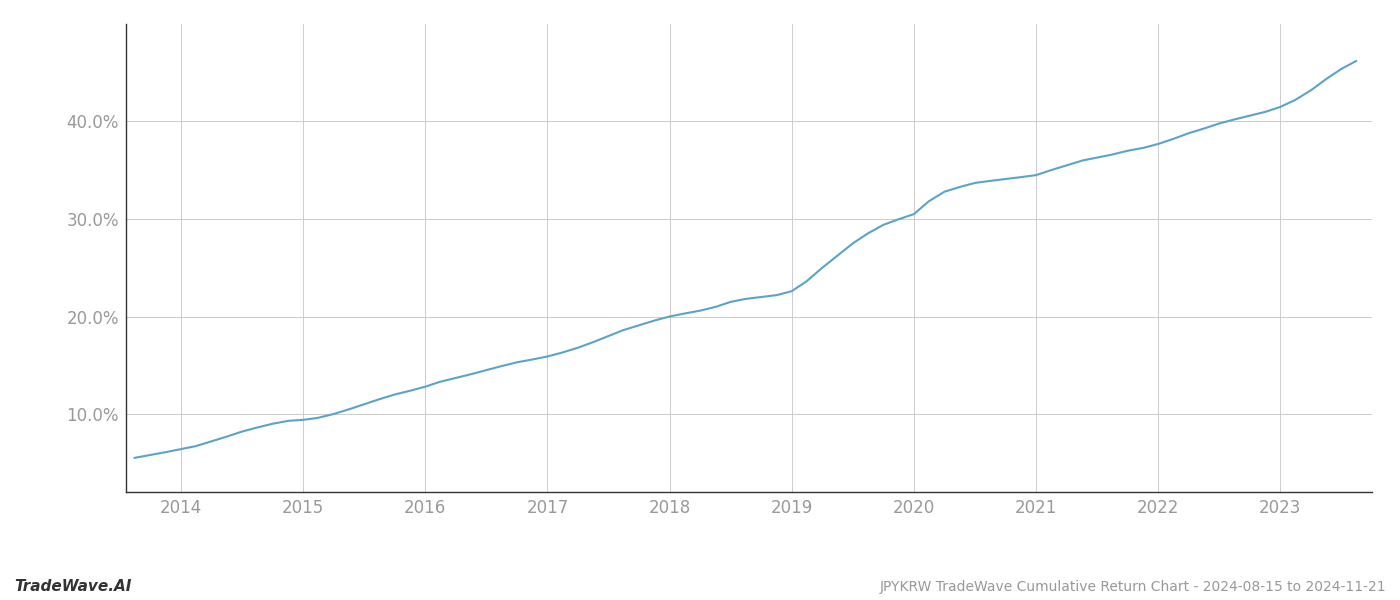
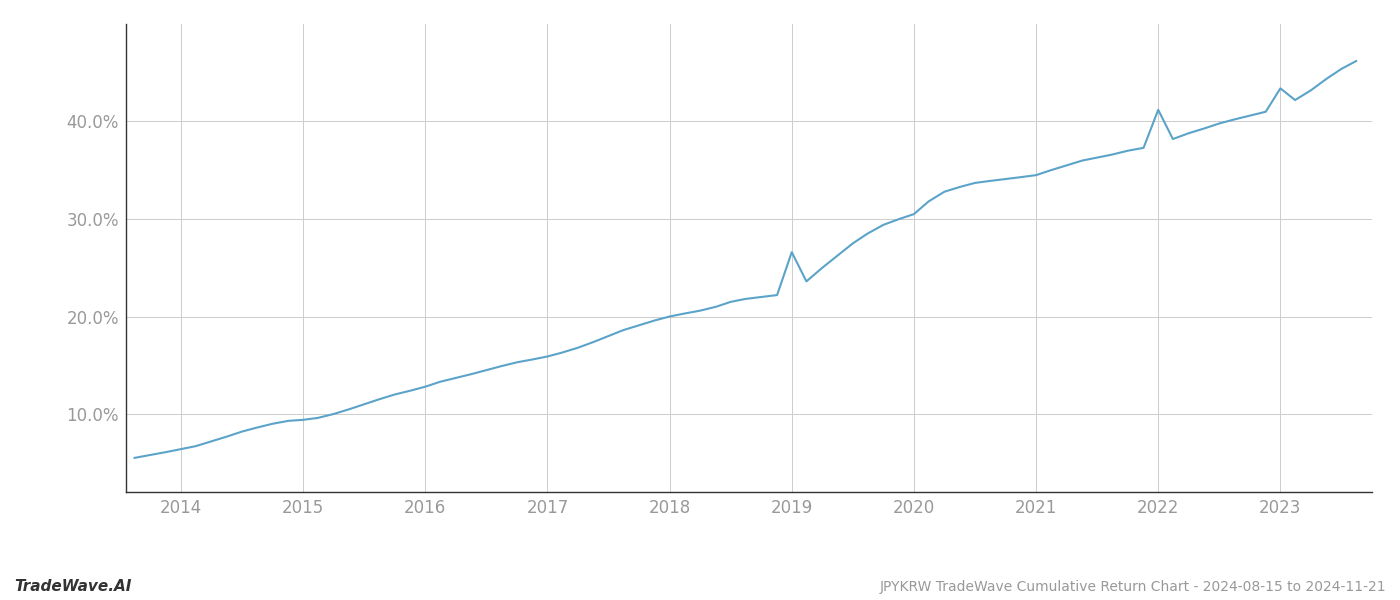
2019: 22.6% -> 26.6%
2022: 37.7% -> 41.2%
2023: 41.5% -> 43.4%
